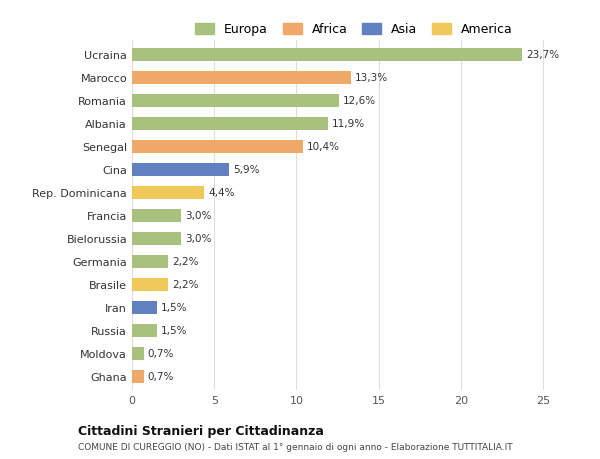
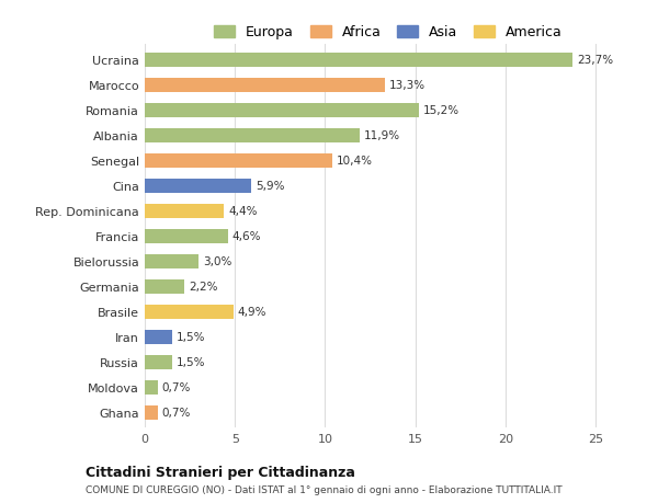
Romania: 12,6% -> 15,2%
Francia: 3,0% -> 4,6%
Brasile: 2,2% -> 4,9%
